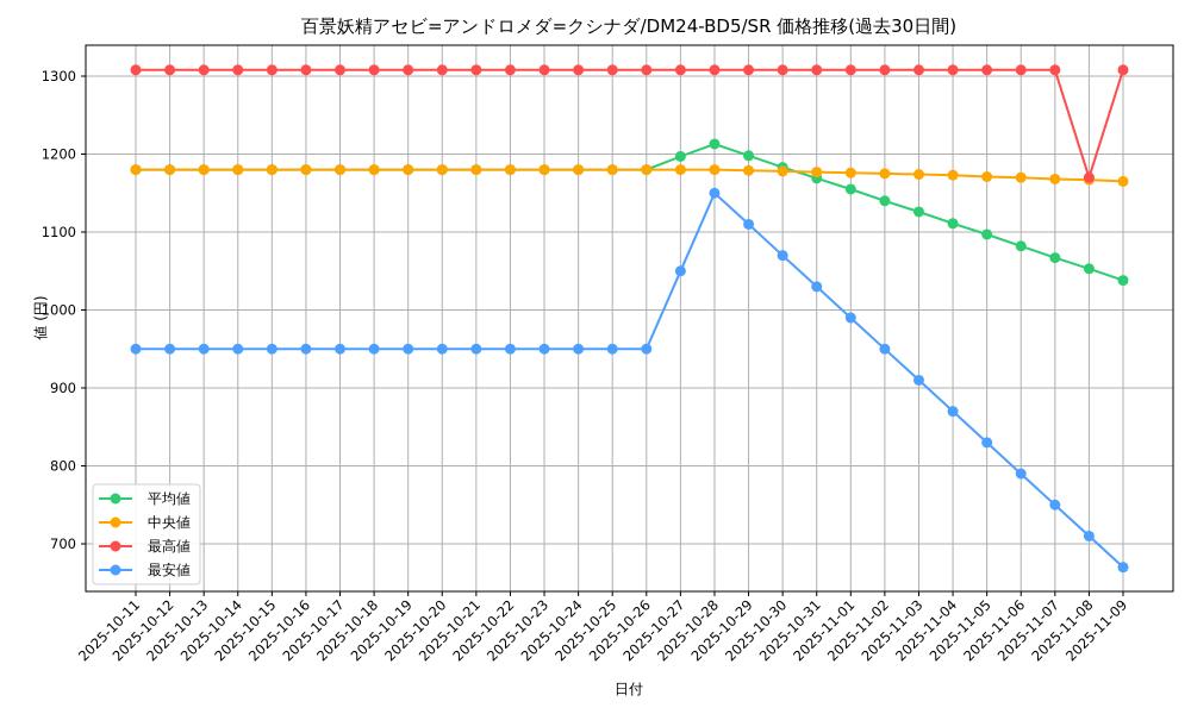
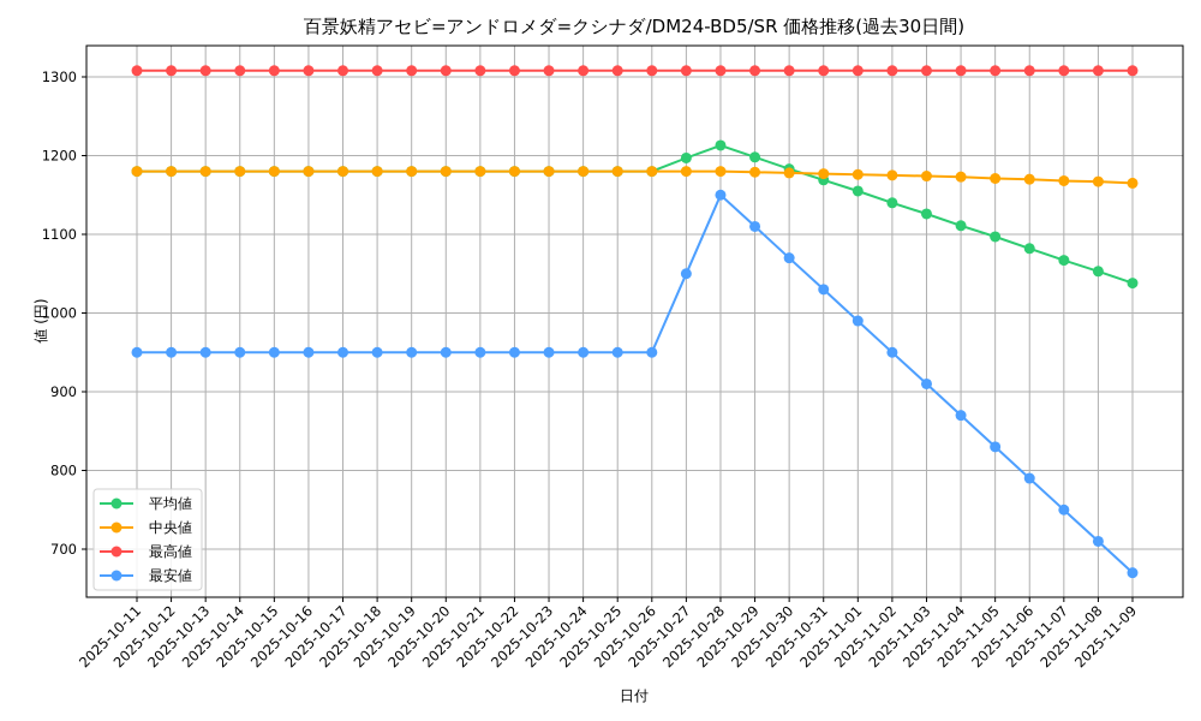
最高値/2025-11-08: 1170 -> 1310
